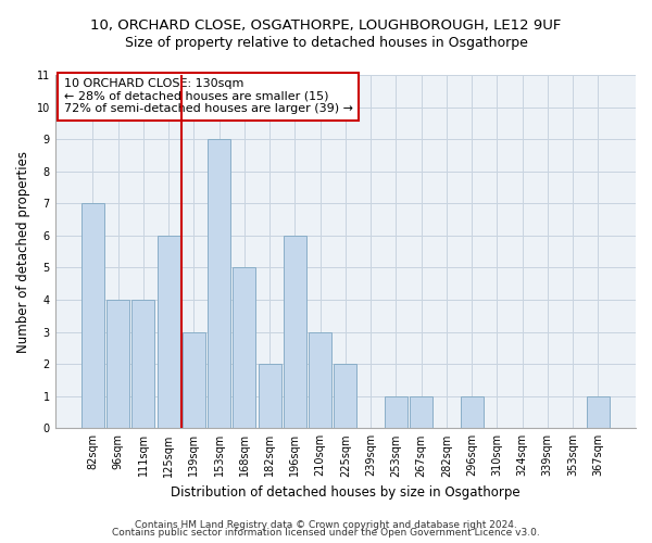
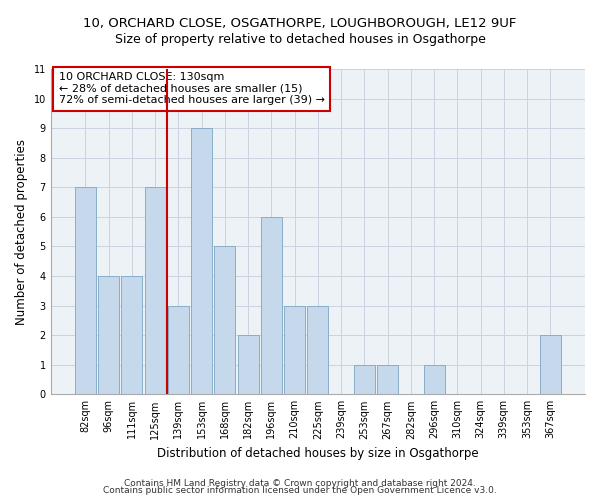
125sqm: 6 -> 7
225sqm: 2 -> 3
367sqm: 1 -> 2
